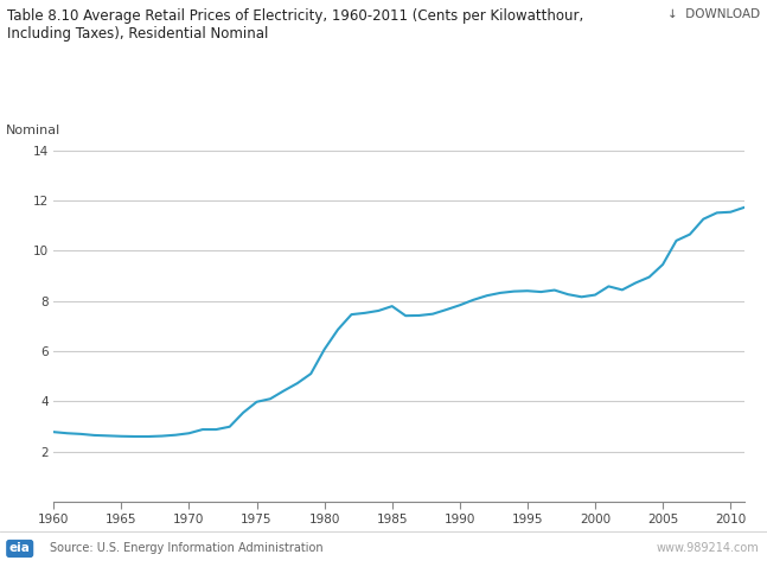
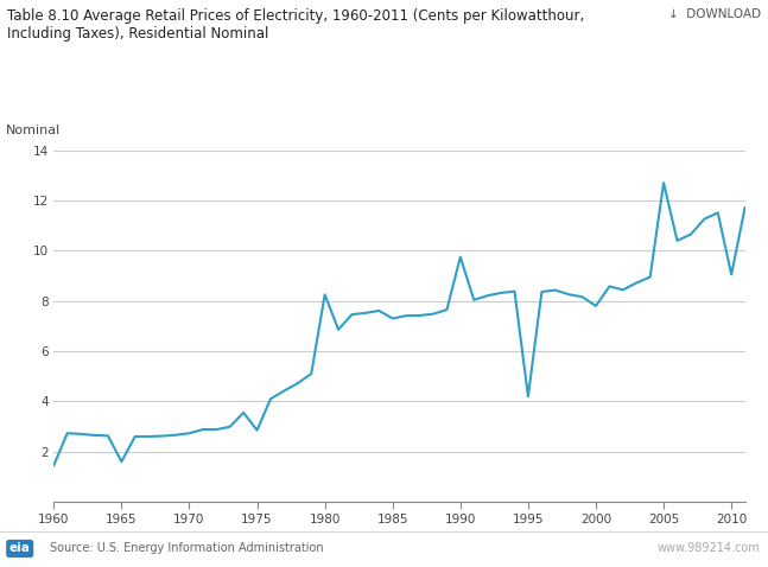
1960: 2.78 -> 1.45
1965: 2.61 -> 1.60
1975: 3.98 -> 2.85
1980: 6.07 -> 8.25
1985: 7.79 -> 7.30
1990: 7.83 -> 9.75
1995: 8.40 -> 4.20
2000: 8.24 -> 7.80
2005: 9.45 -> 12.70
2010: 11.54 -> 9.05
